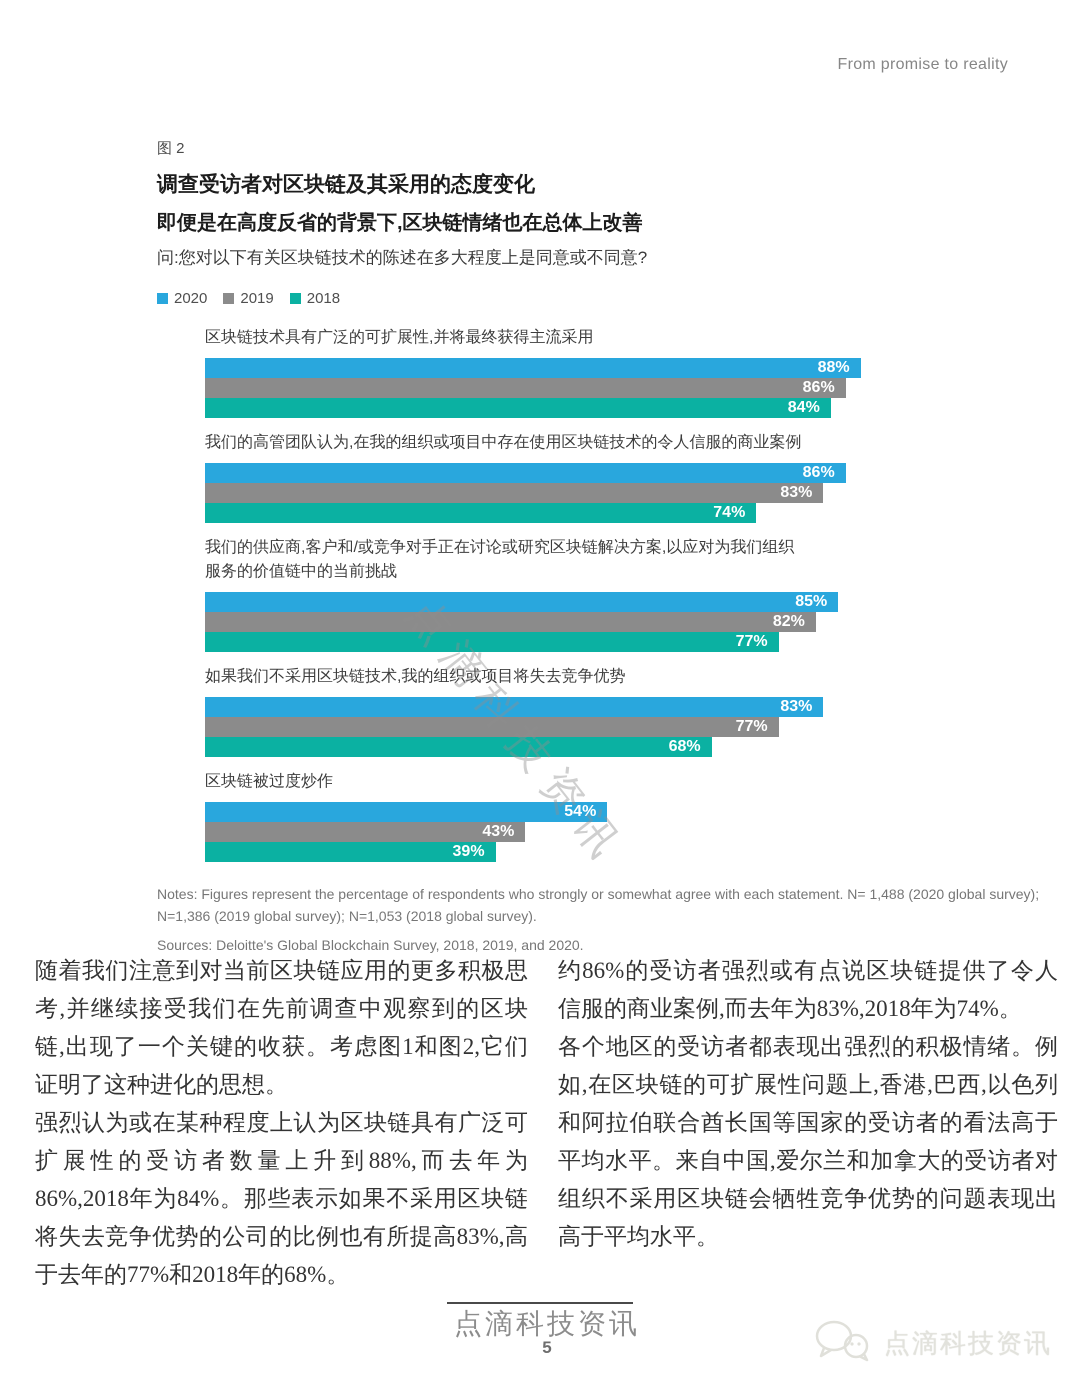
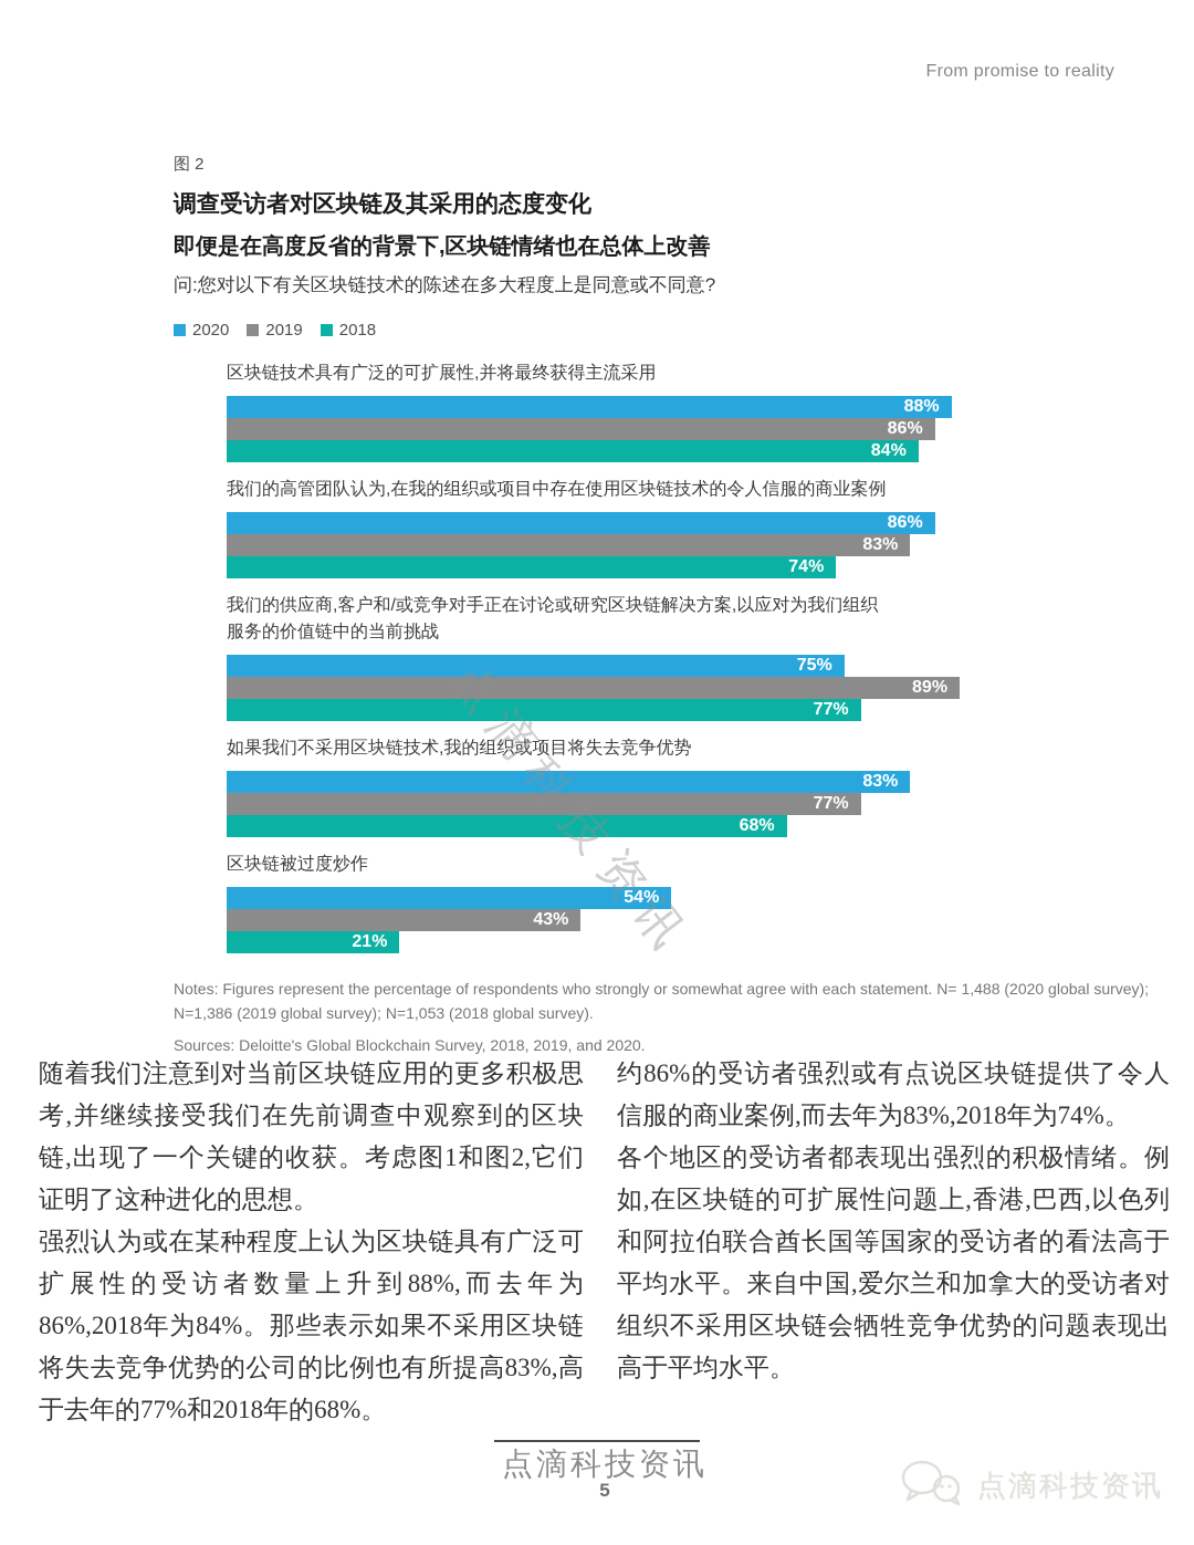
2020/我们的供应商,客户和/或竞争对手正在讨论或研究区块链解决方案,以应对为我们组织 服务的价值链中的当前挑战: 85% -> 75%
2019/我们的供应商,客户和/或竞争对手正在讨论或研究区块链解决方案,以应对为我们组织 服务的价值链中的当前挑战: 82% -> 89%
2018/区块链被过度炒作: 39% -> 21%
